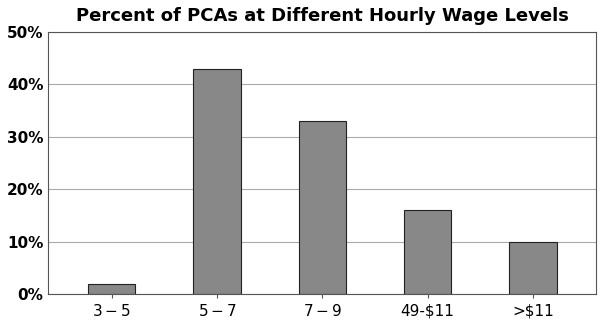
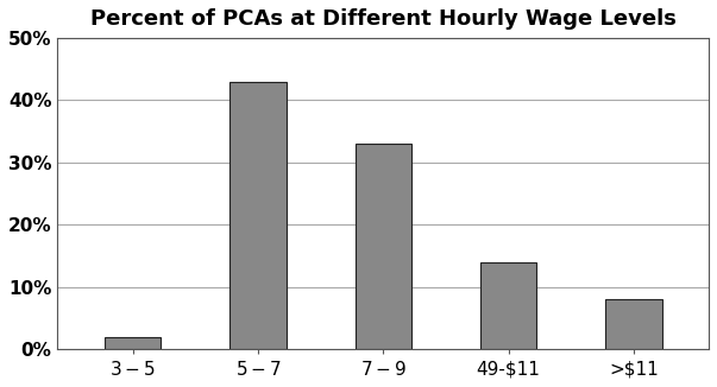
49-$11: 16% -> 14%
>$11: 10% -> 8%
